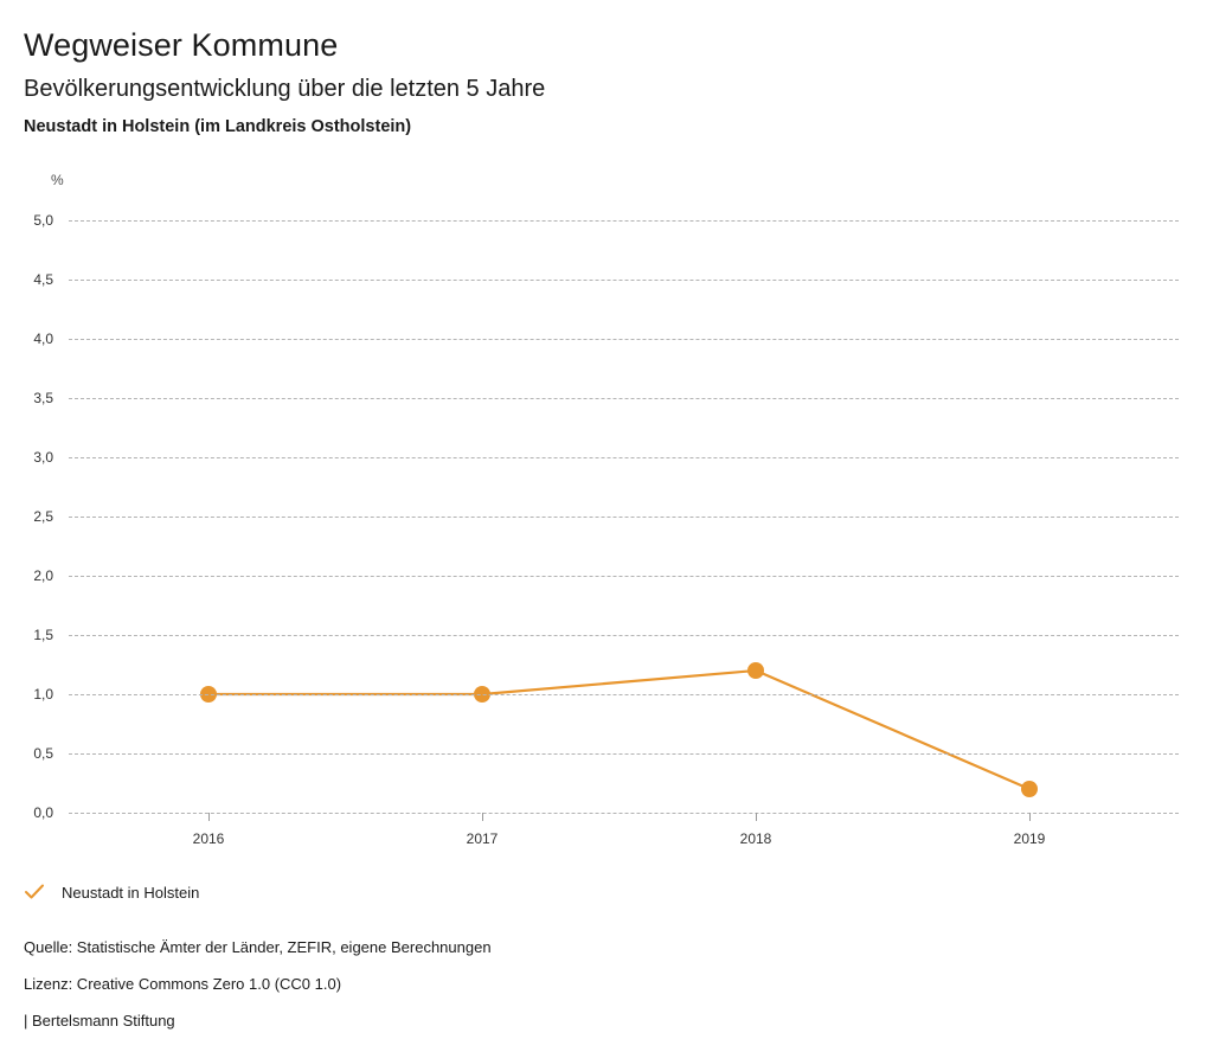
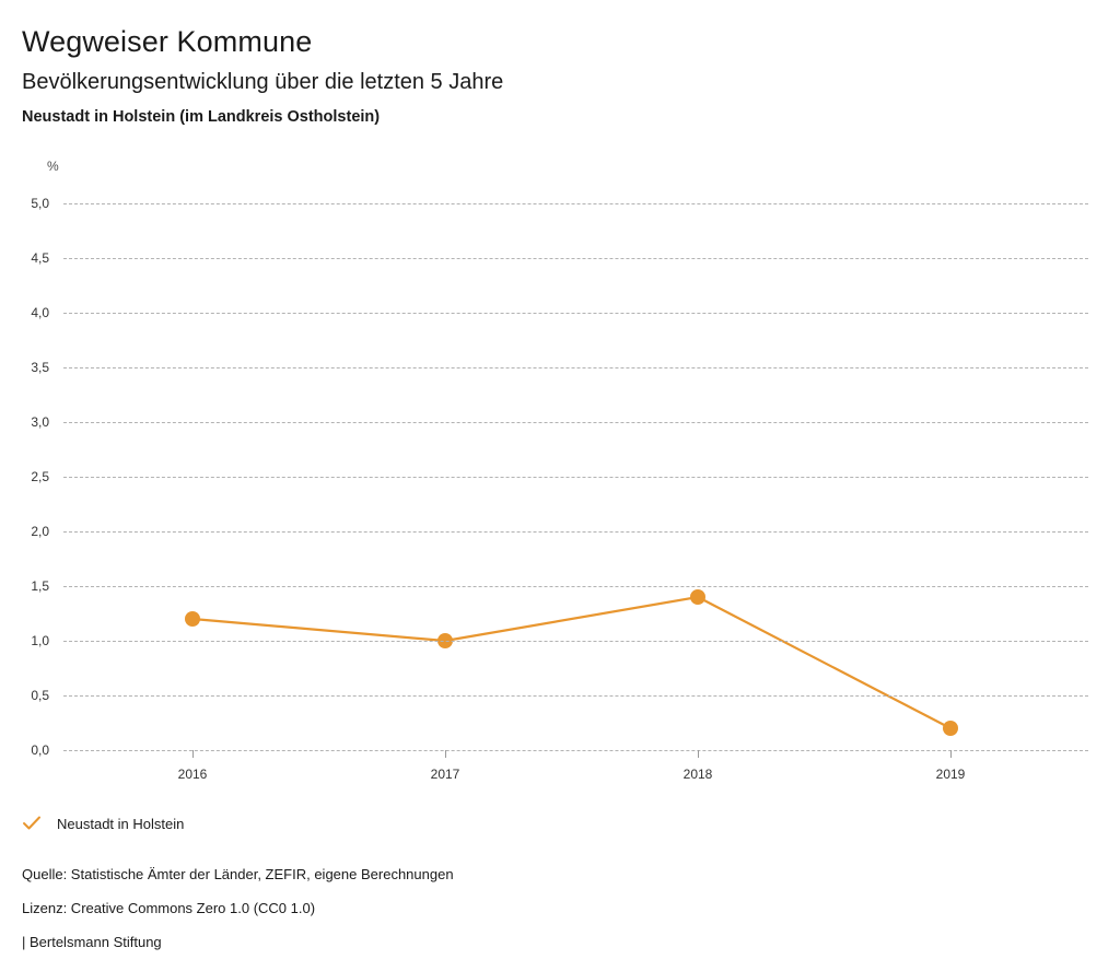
2016: 1,0 -> 1,2
2018: 1,2 -> 1,4
